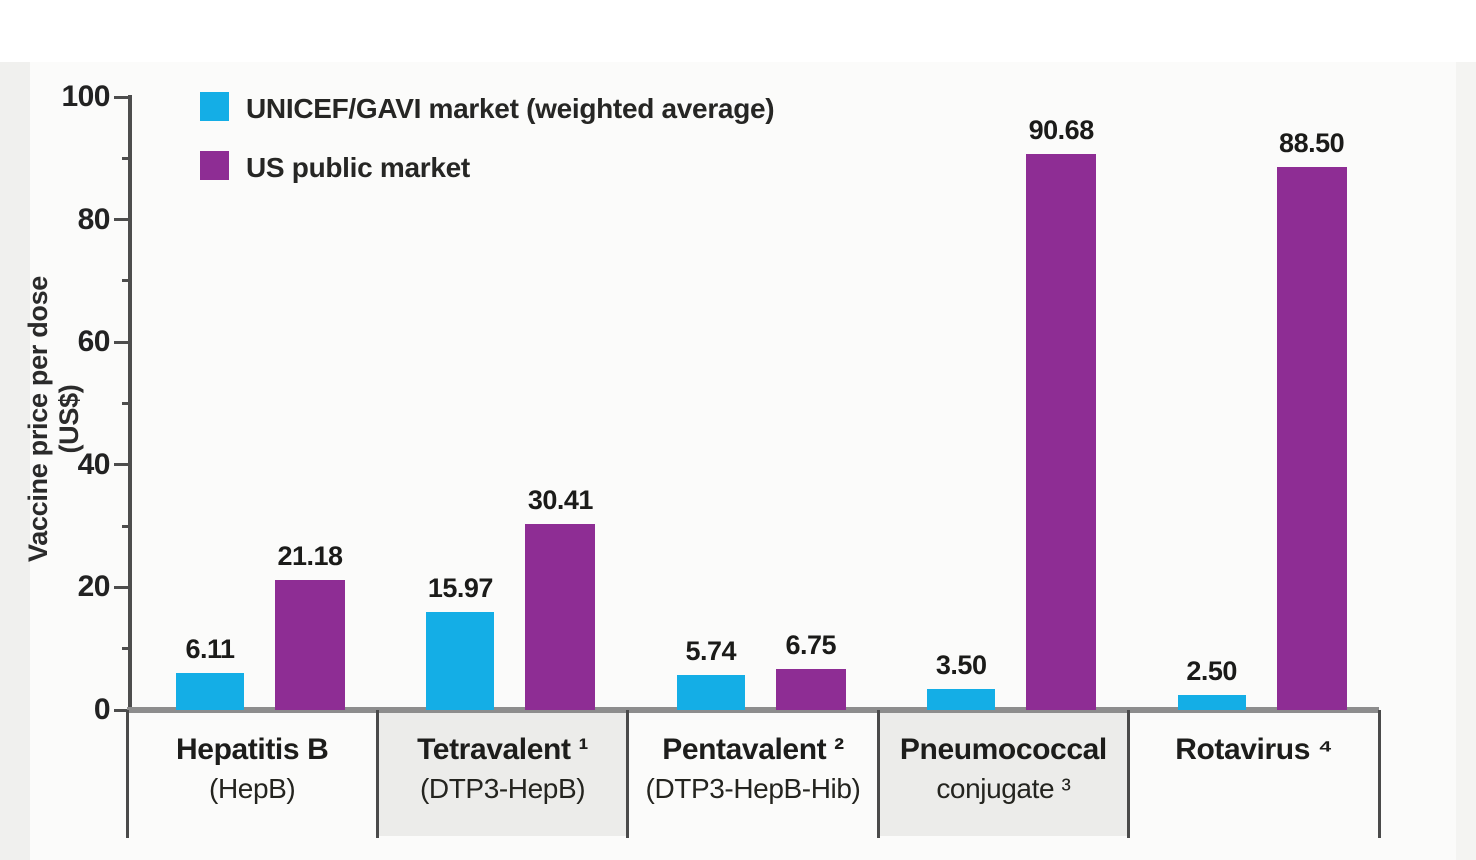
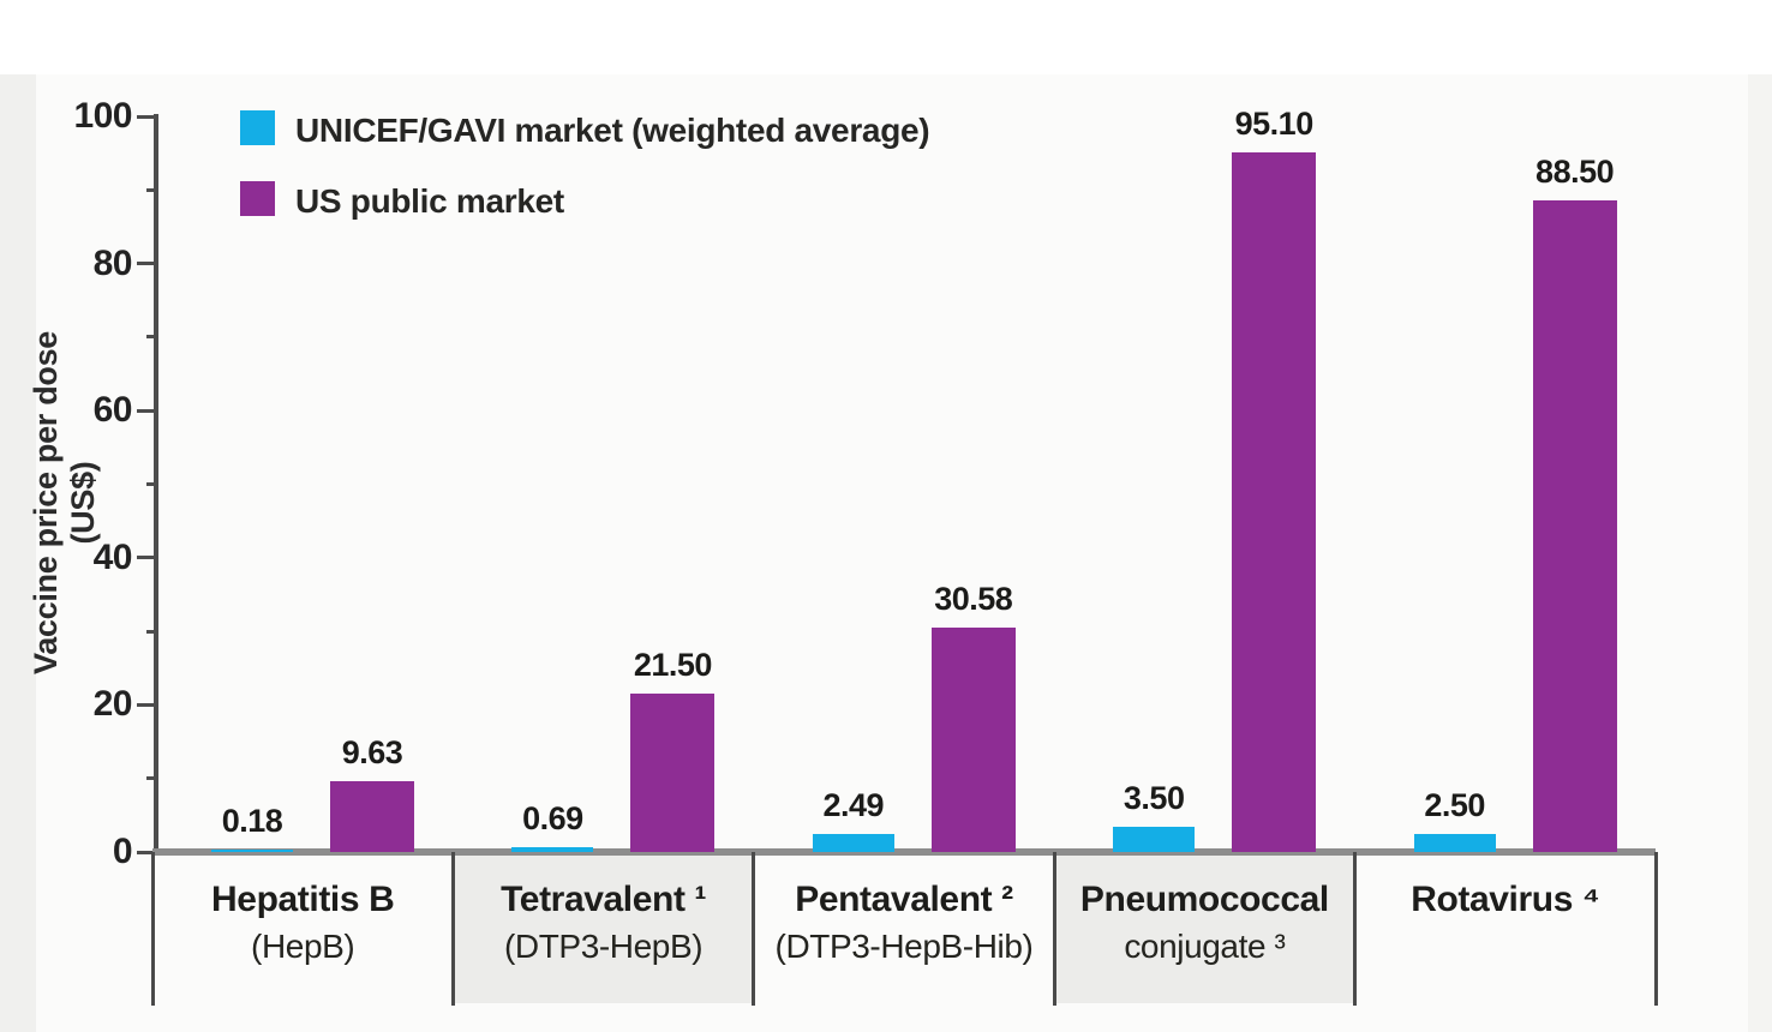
UNICEF/GAVI market (weighted average)/Hepatitis B (HepB): 6.11 -> 0.18
US public market/Hepatitis B (HepB): 21.18 -> 9.63
UNICEF/GAVI market (weighted average)/Tetravalent ¹ (DTP3-HepB): 15.97 -> 0.69
US public market/Tetravalent ¹ (DTP3-HepB): 30.41 -> 21.50
UNICEF/GAVI market (weighted average)/Pentavalent ² (DTP3-HepB-Hib): 5.74 -> 2.49
US public market/Pentavalent ² (DTP3-HepB-Hib): 6.75 -> 30.58
US public market/Pneumococcal conjugate ³: 90.68 -> 95.10
